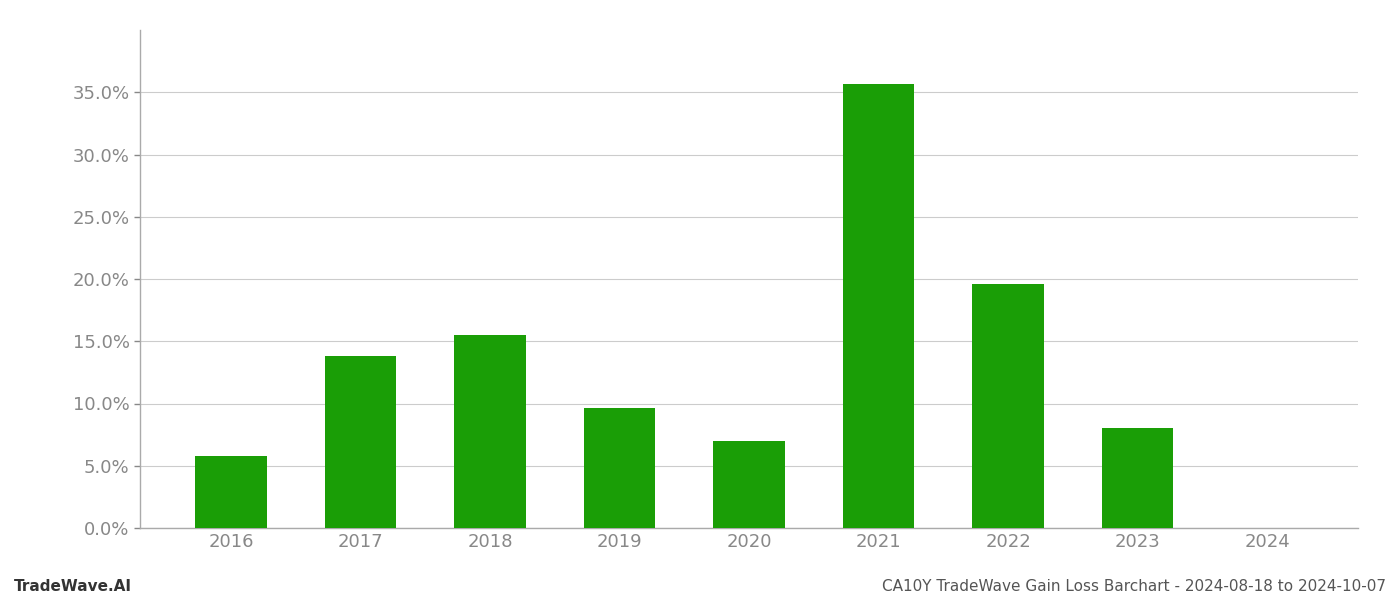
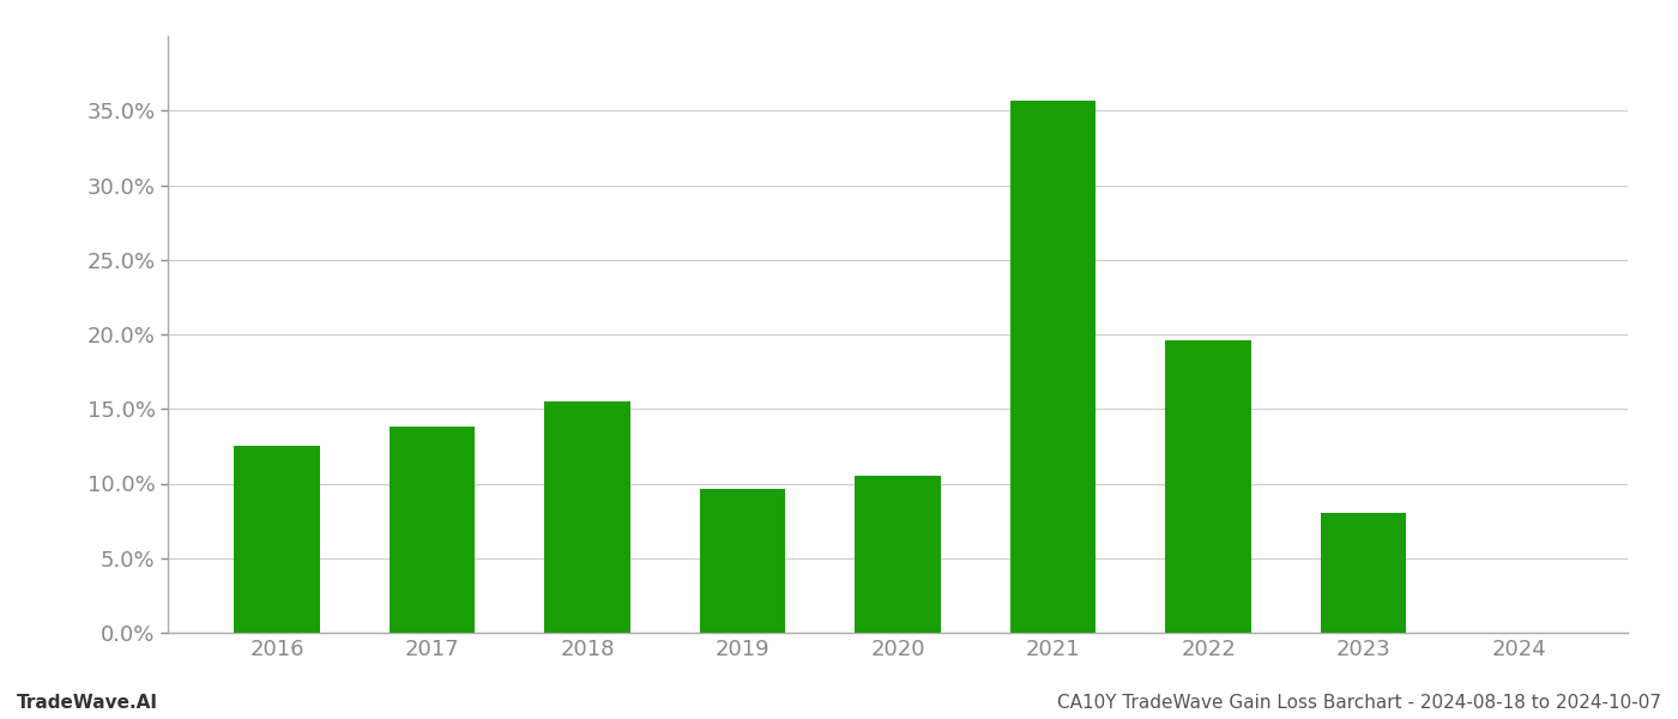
2016: 5.8% -> 12.5%
2020: 7.0% -> 10.5%
